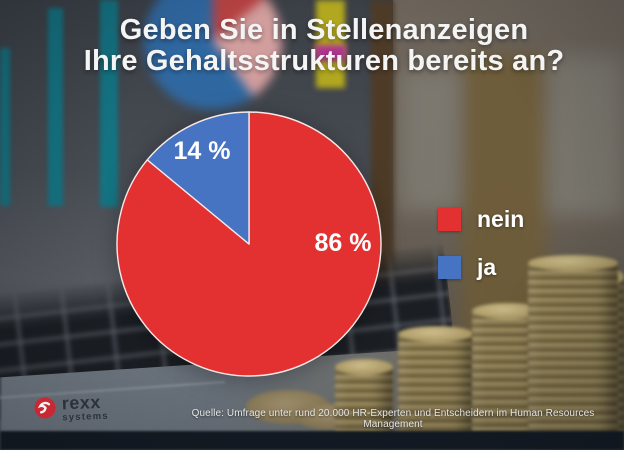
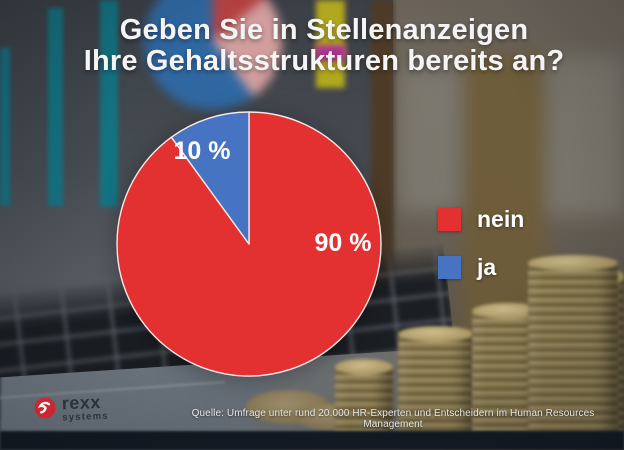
nein: 86 -> 90
ja: 14 -> 10
